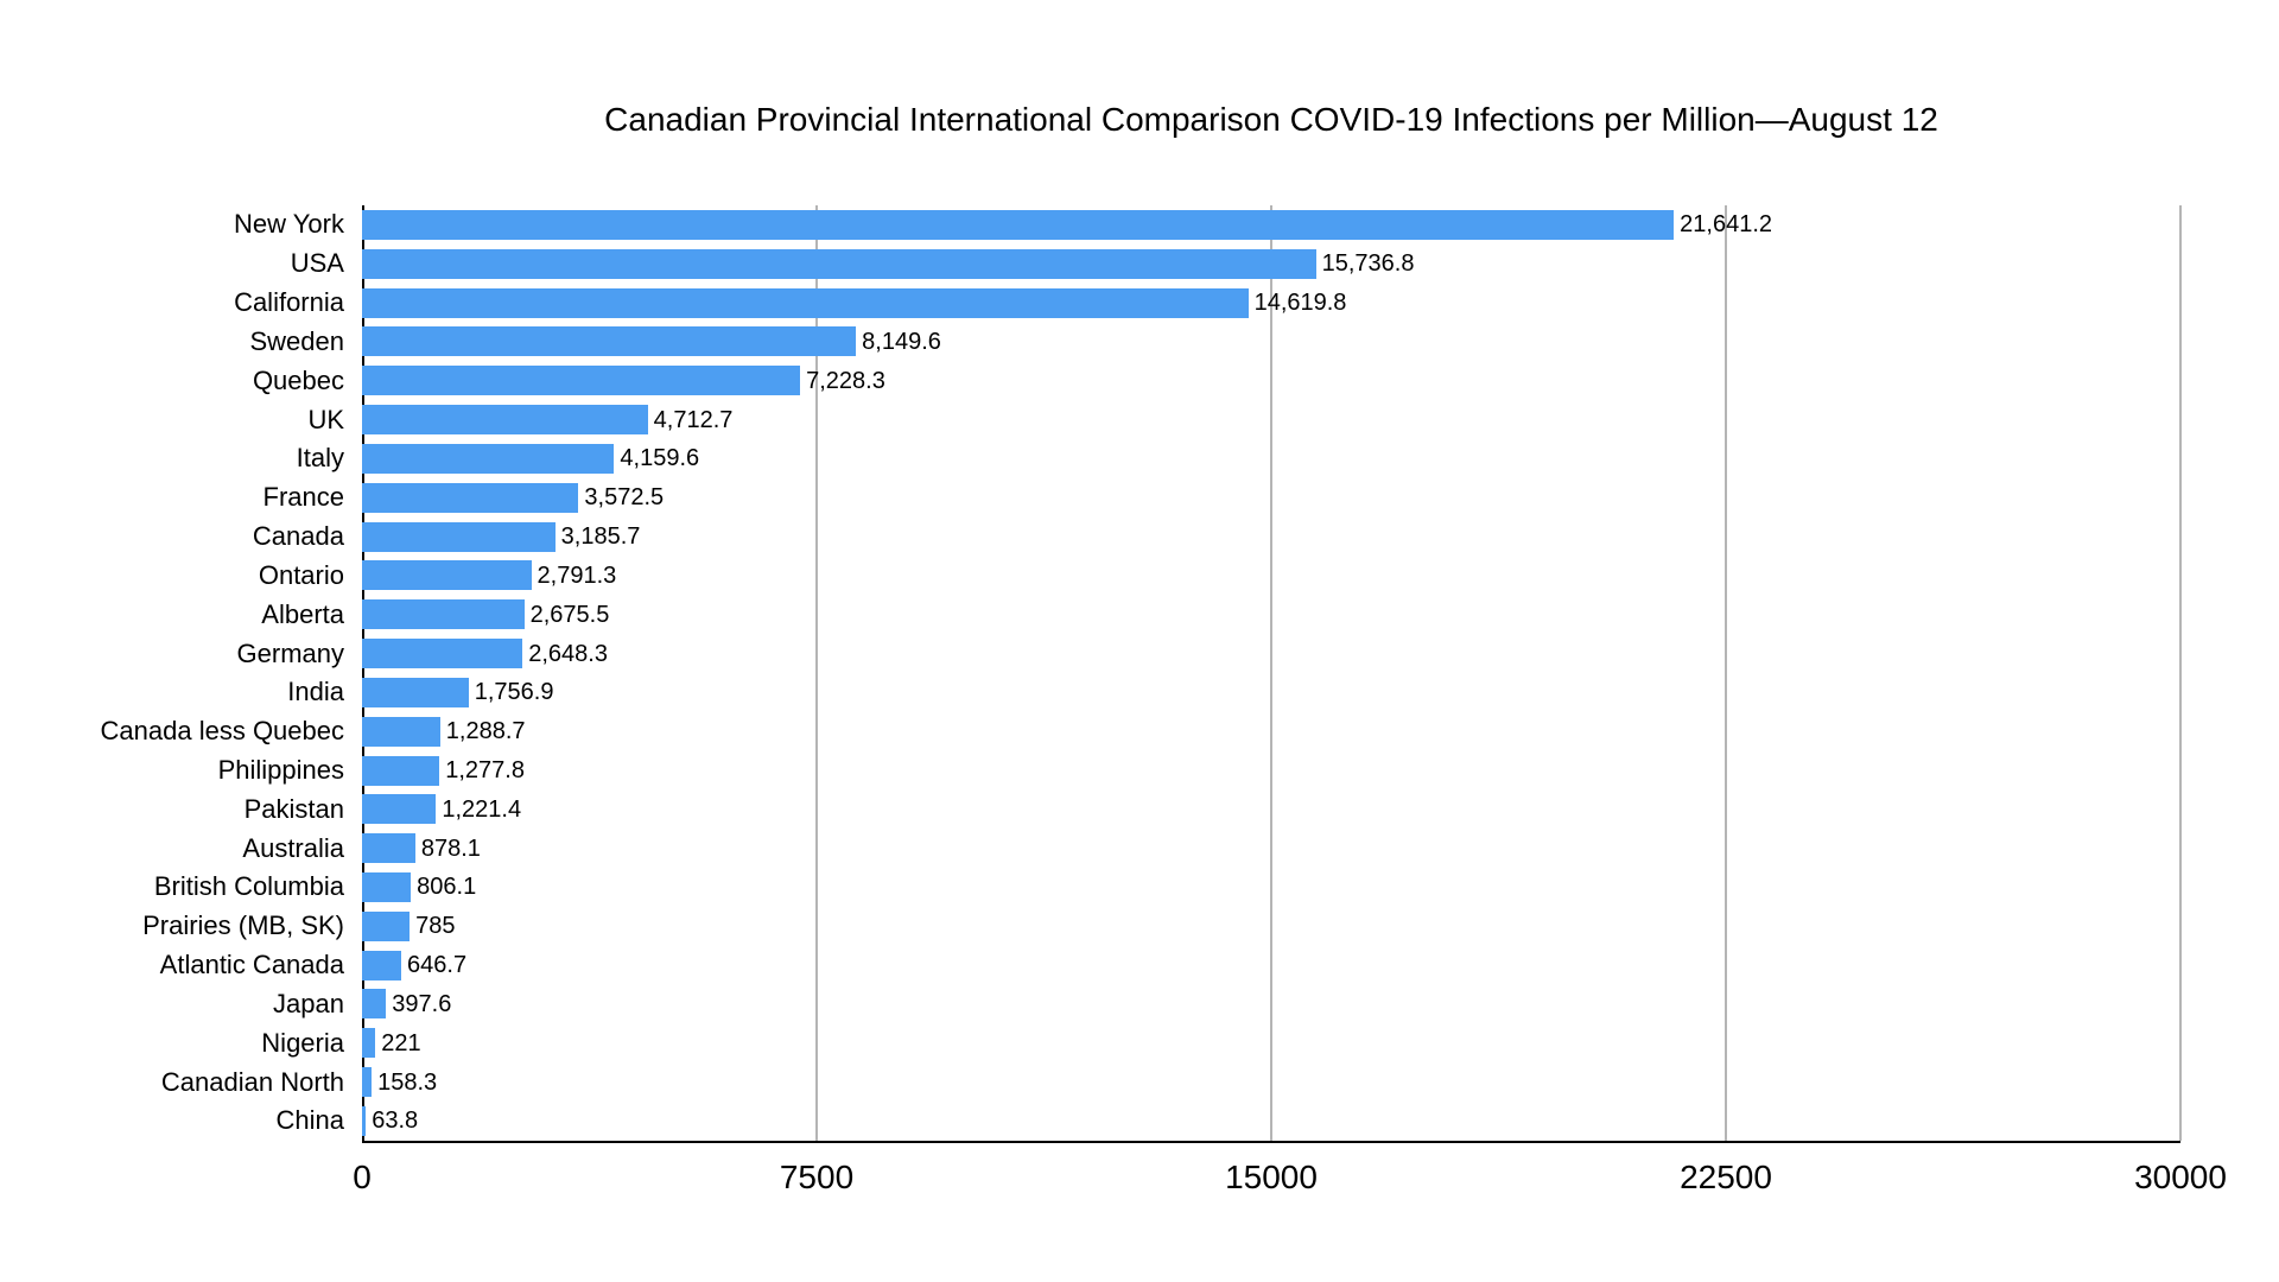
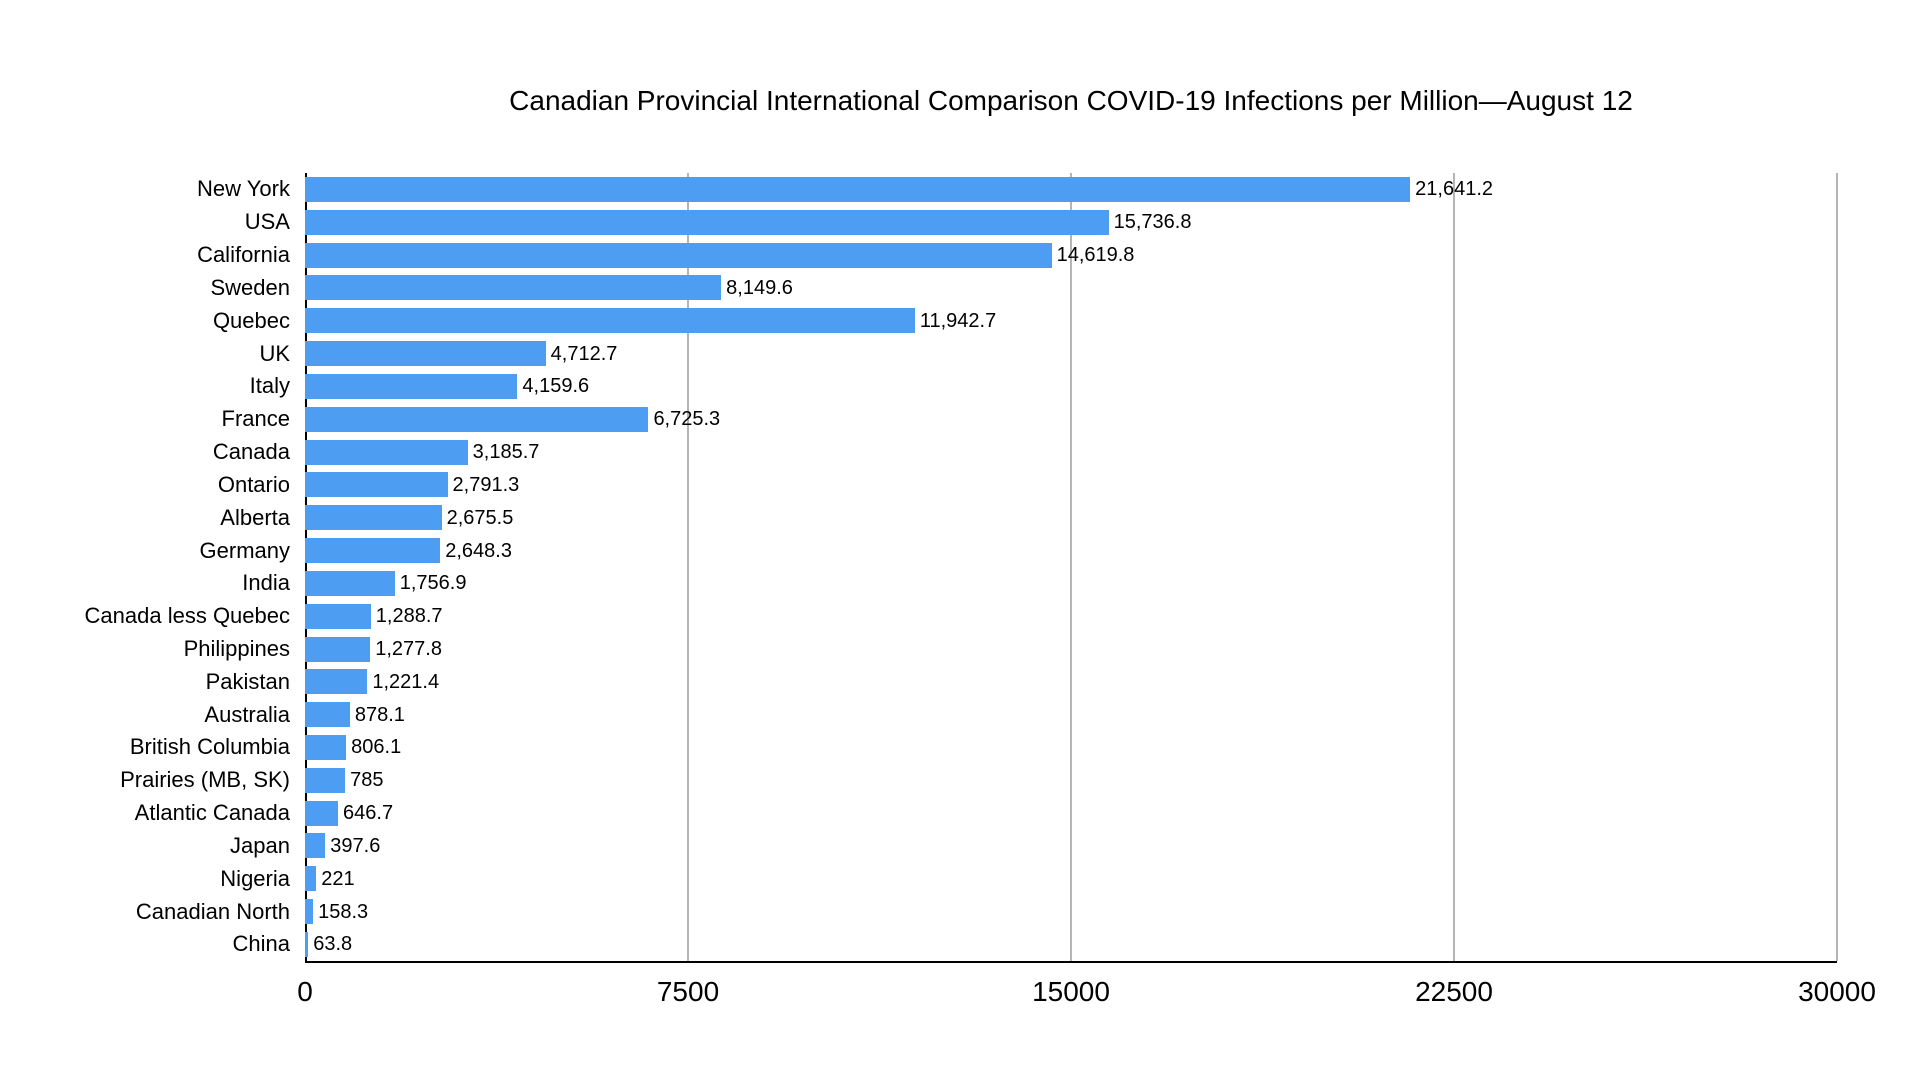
Quebec: 7,228.3 -> 11,942.7
France: 3,572.5 -> 6,725.3
